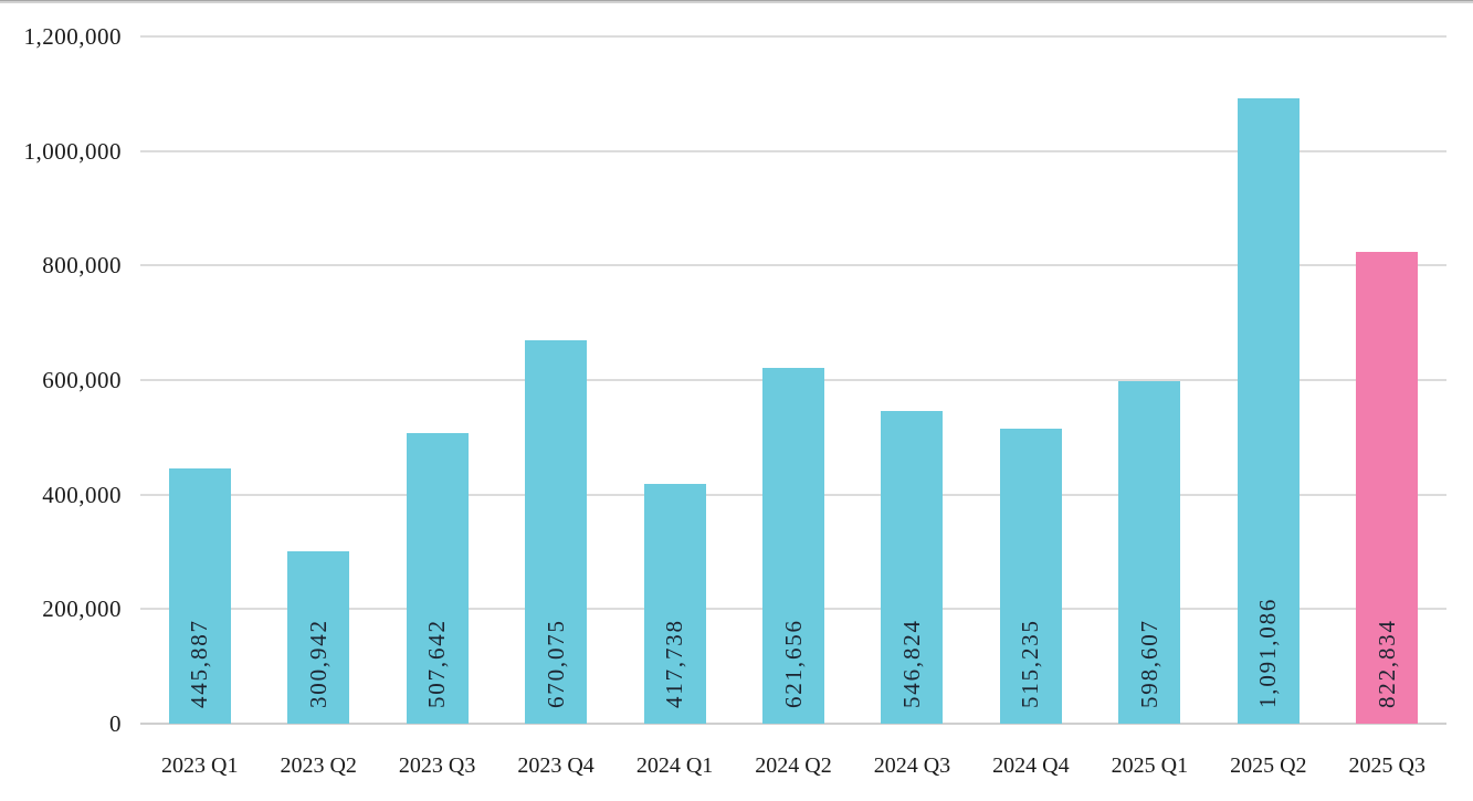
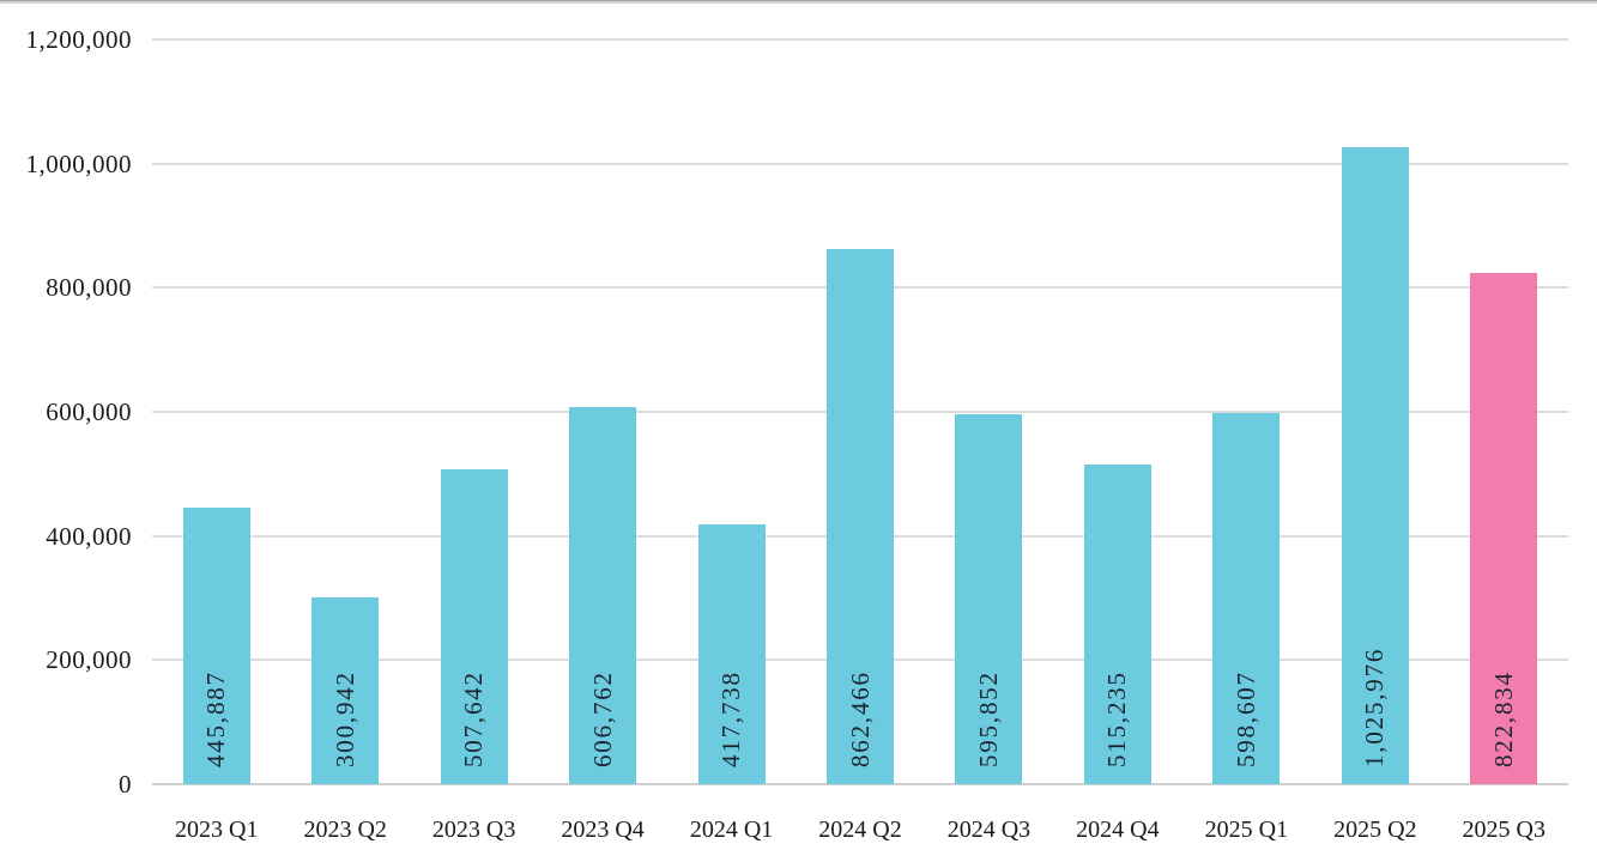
2023 Q4: 670,075 -> 606,762
2024 Q2: 621,656 -> 862,466
2024 Q3: 546,824 -> 595,852
2025 Q2: 1,091,086 -> 1,025,976
